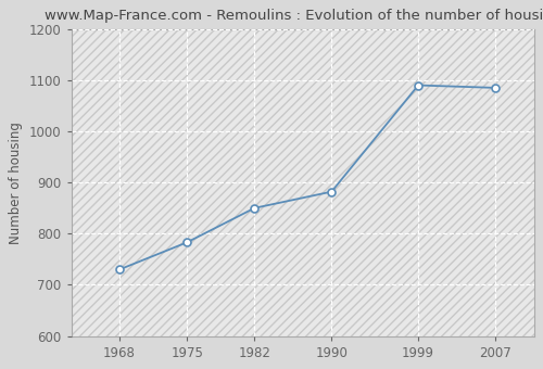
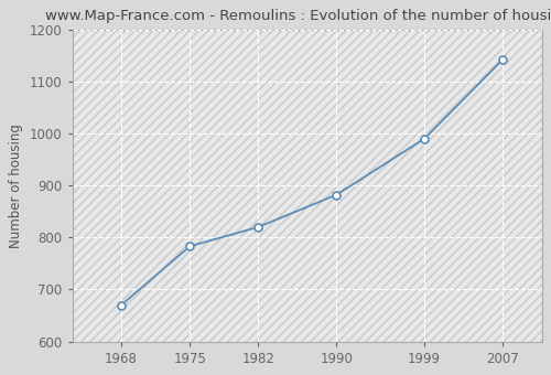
1968: 730 -> 670
1982: 850 -> 820
1999: 1090 -> 990
2007: 1085 -> 1142
